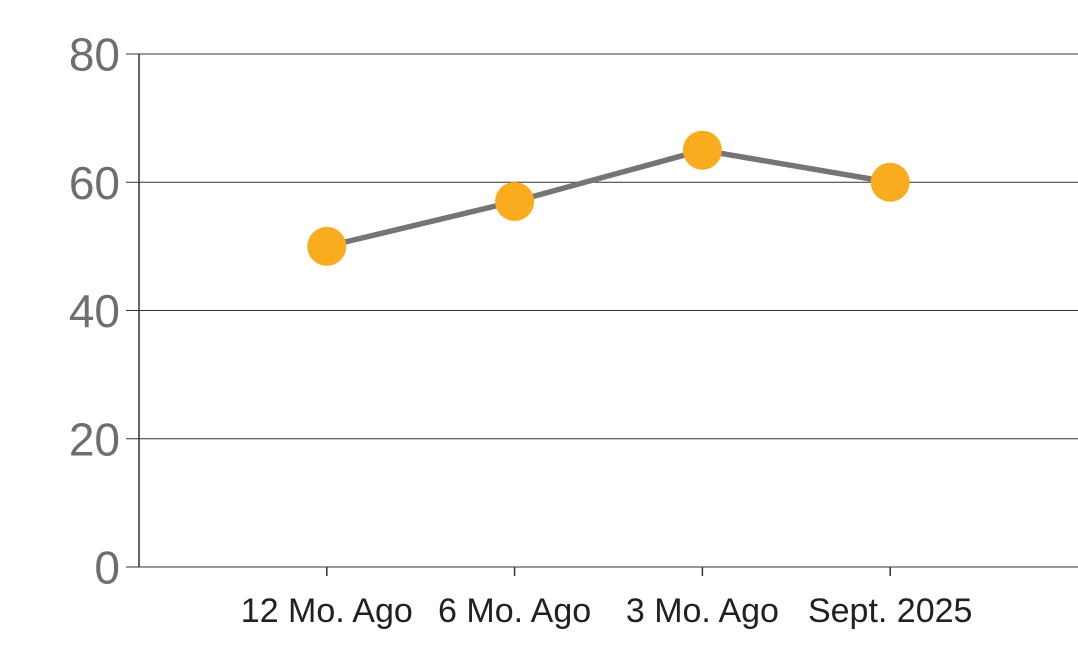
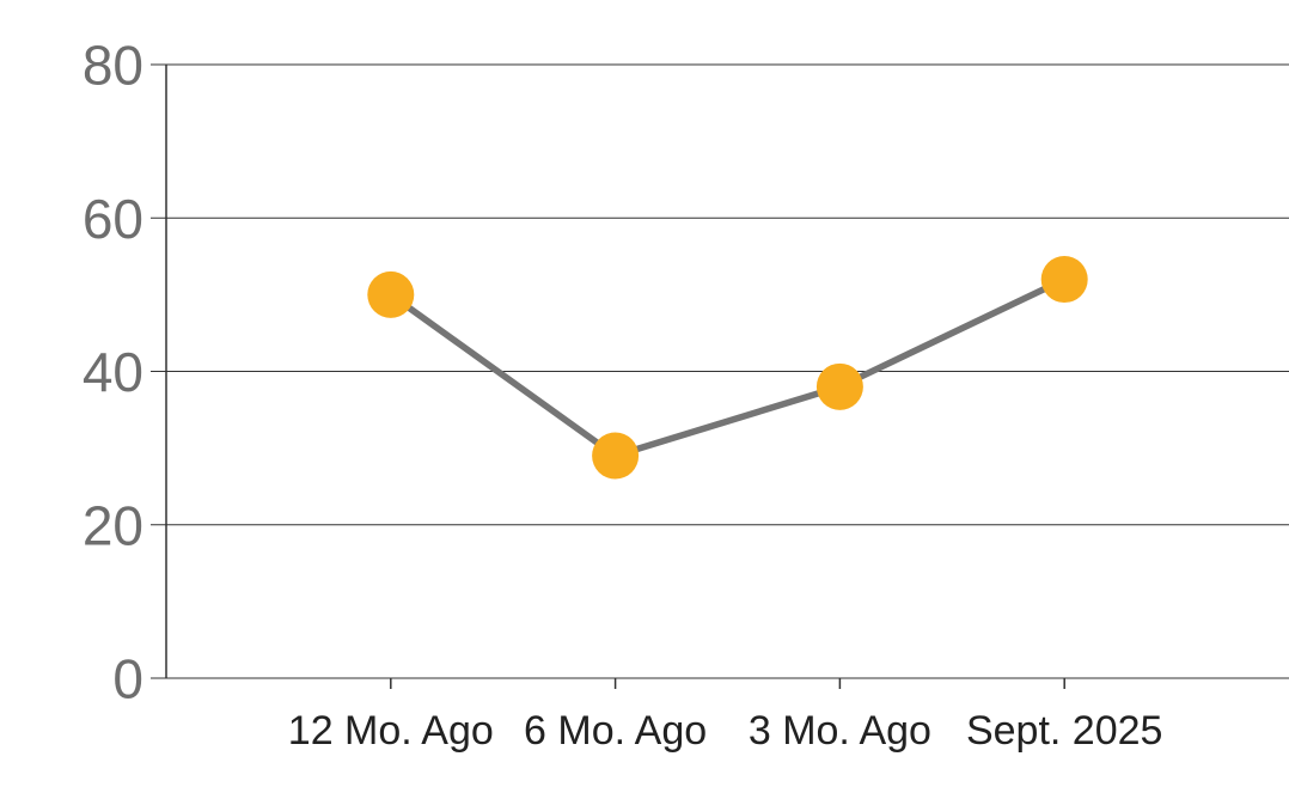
6 Mo. Ago: 57 -> 29
3 Mo. Ago: 65 -> 38
Sept. 2025: 60 -> 52
